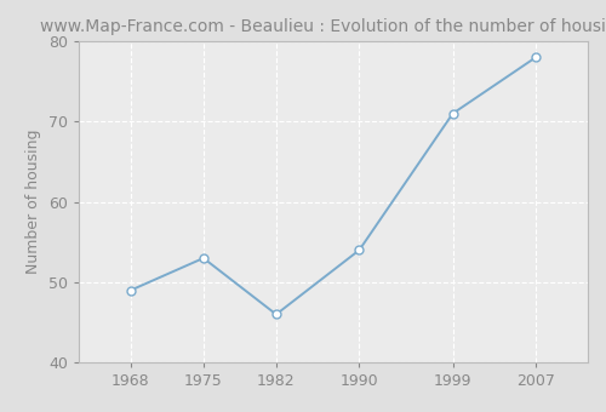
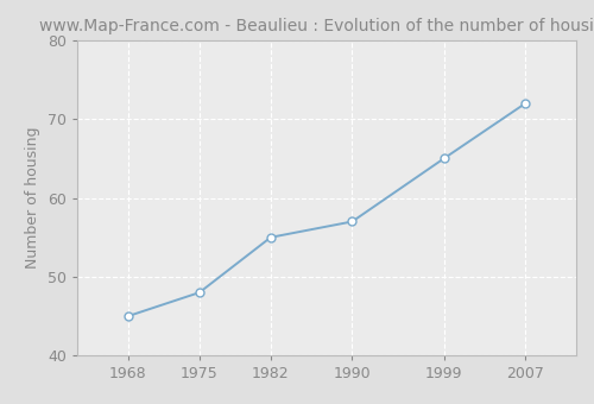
1968: 49 -> 45
1975: 53 -> 48
1982: 46 -> 55
1990: 54 -> 57
1999: 71 -> 65
2007: 78 -> 72
